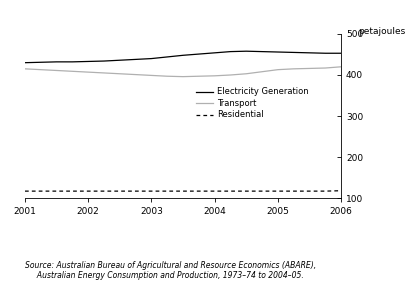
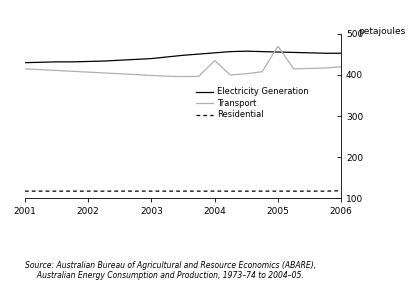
Transport/2004: 398 -> 435
Transport/2005: 413 -> 470
